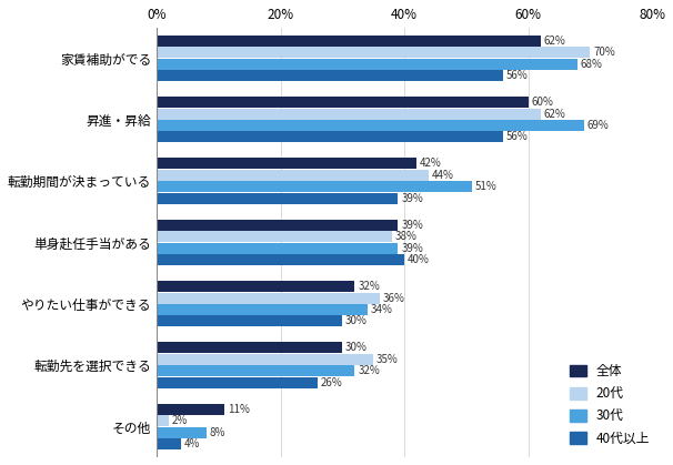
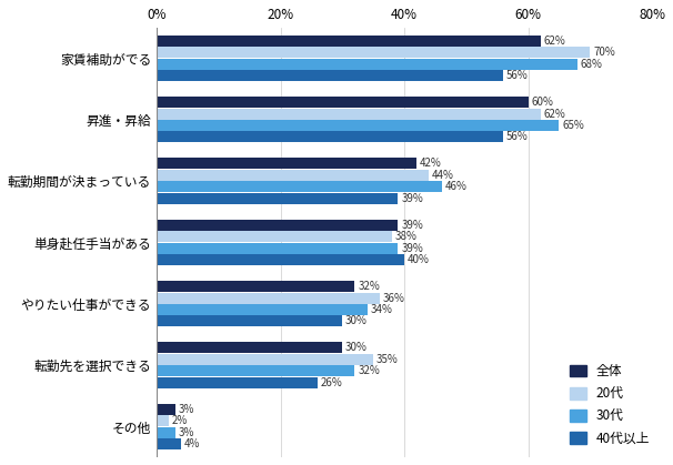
30代/昇進・昇給: 69% -> 65%
30代/転勤期間が決まっている: 51% -> 46%
全体/その他: 11% -> 3%
30代/その他: 8% -> 3%
